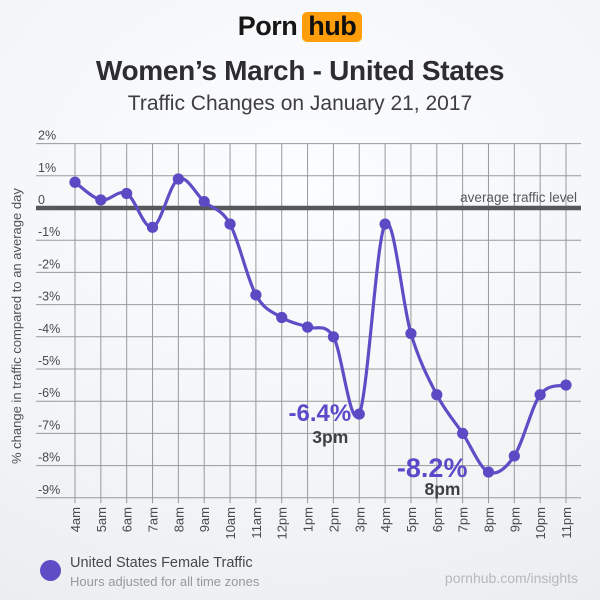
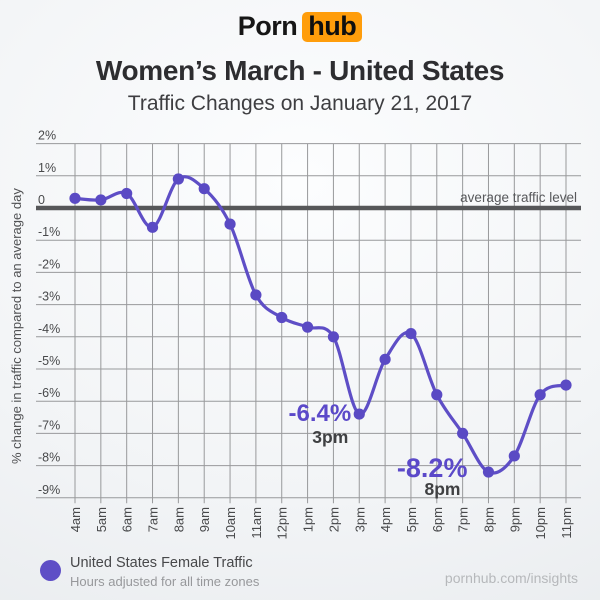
4am: 0.8% -> 0.3%
9am: 0.2% -> 0.6%
4pm: -0.5% -> -4.7%
